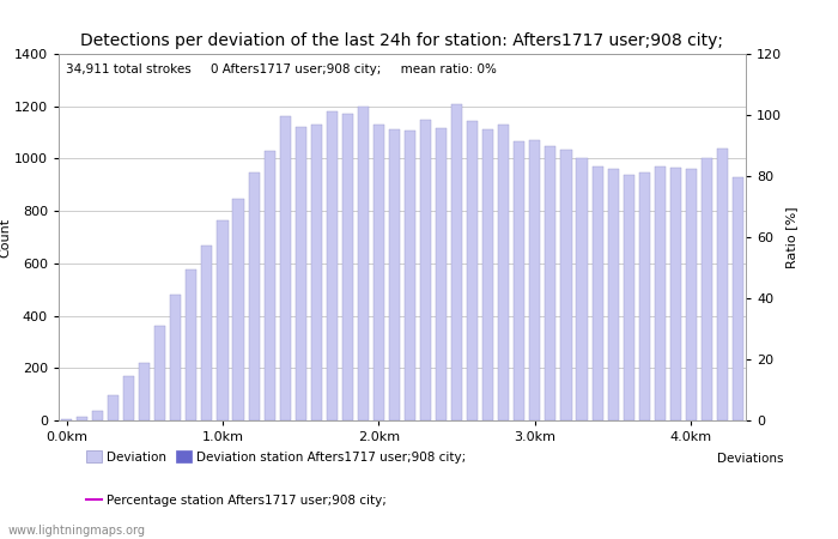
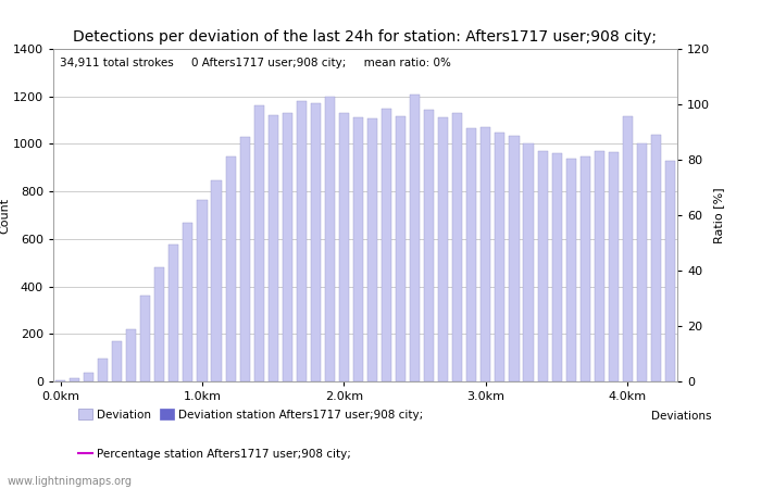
4.0km: 960 -> 1115
